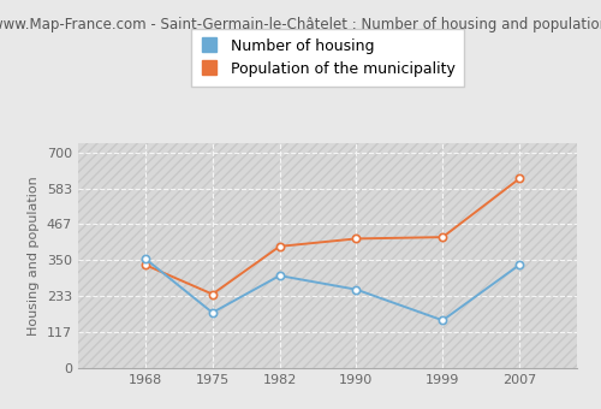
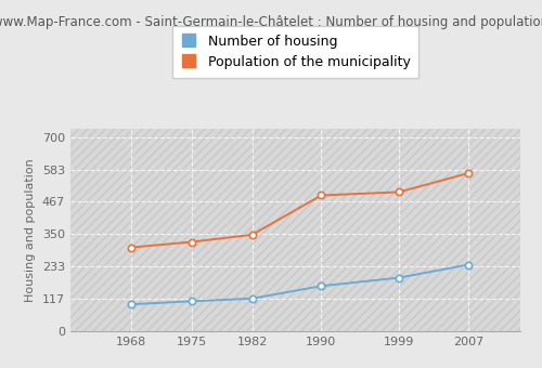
Number of housing/1968: 355 -> 97
Population of the municipality/1968: 335 -> 302
Number of housing/1975: 180 -> 108
Population of the municipality/1975: 240 -> 322
Number of housing/1982: 300 -> 118
Population of the municipality/1982: 395 -> 348
Number of housing/1990: 255 -> 163
Population of the municipality/1990: 420 -> 490
Number of housing/1999: 155 -> 193
Population of the municipality/1999: 425 -> 502
Number of housing/2007: 335 -> 240
Population of the municipality/2007: 615 -> 570
